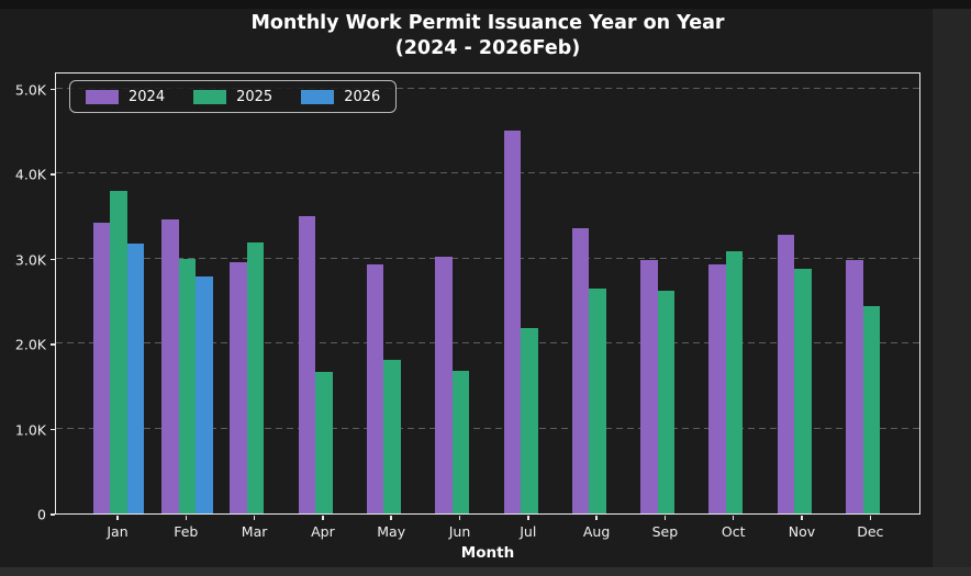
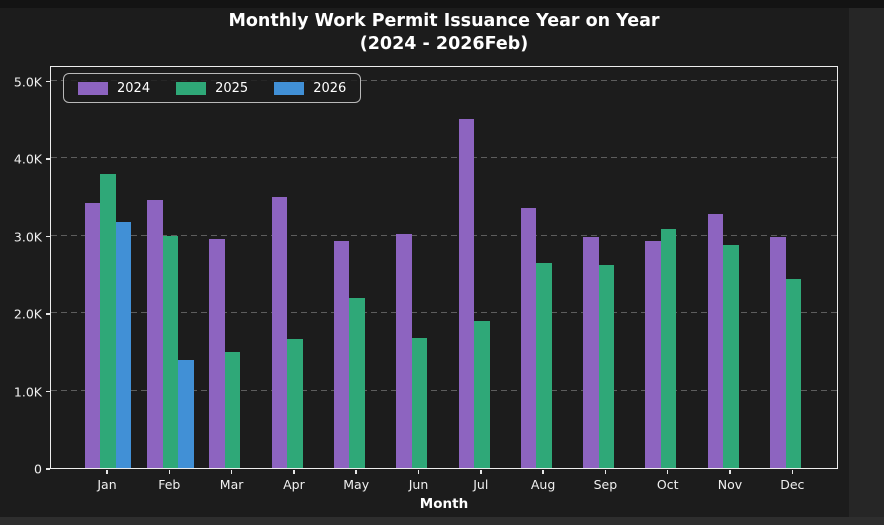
2026/Feb: 2.8K -> 1.4K
2025/Mar: 3.2K -> 1.5K
2025/May: 1.8K -> 2.2K
2025/Jul: 2.2K -> 1.9K
